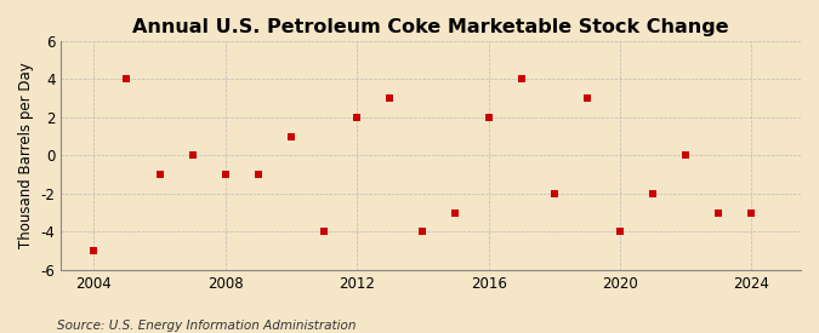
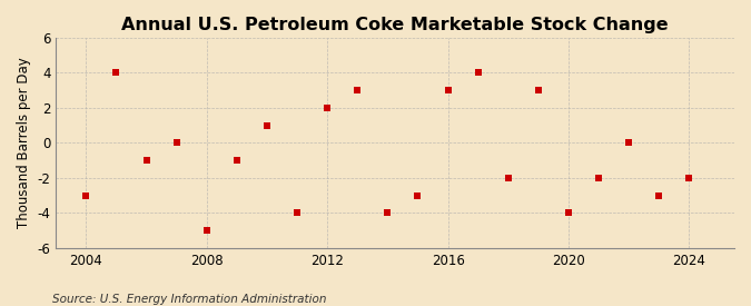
2004: -5 -> -3
2008: -1 -> -5
2016: 2 -> 3
2024: -3 -> -2
